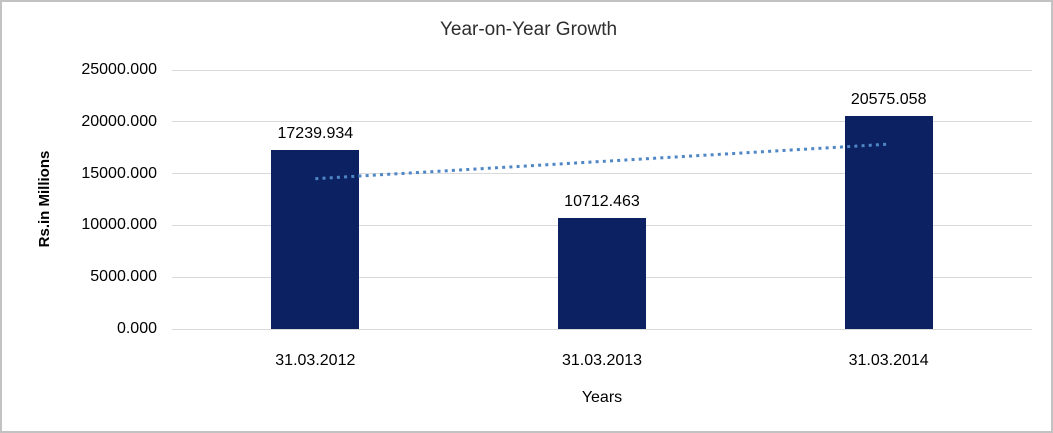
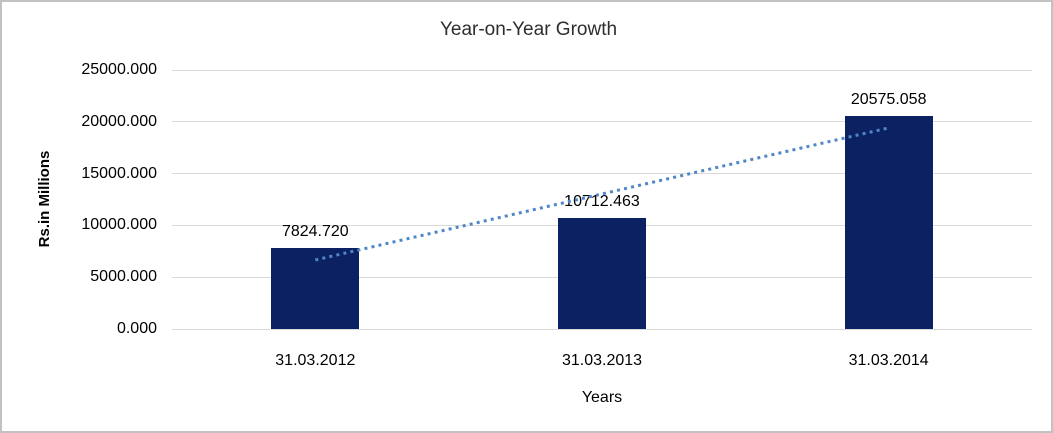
31.03.2012: 17239.934 -> 7824.720
